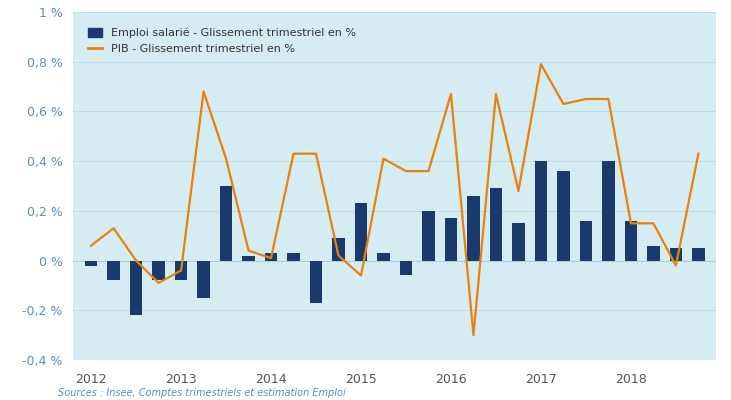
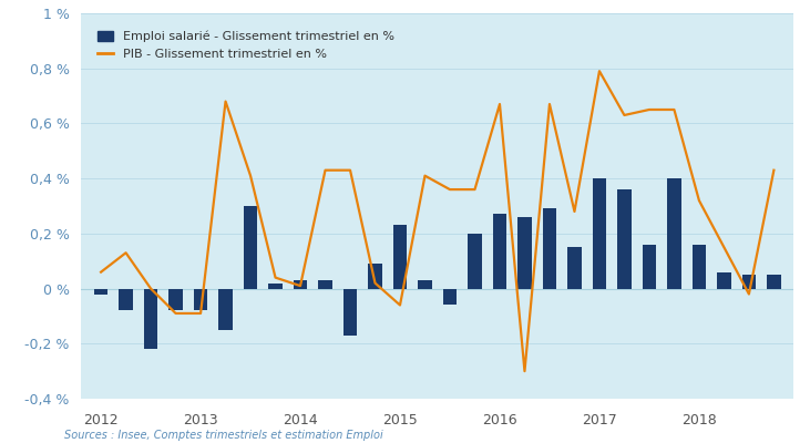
PIB - Glissement trimestriel en %/2013: -0,04 % -> -0,09 %
Emploi salarié - Glissement trimestriel en %/2016: 0,17 % -> 0,27 %
PIB - Glissement trimestriel en %/2018: 0,15 % -> 0,32 %
